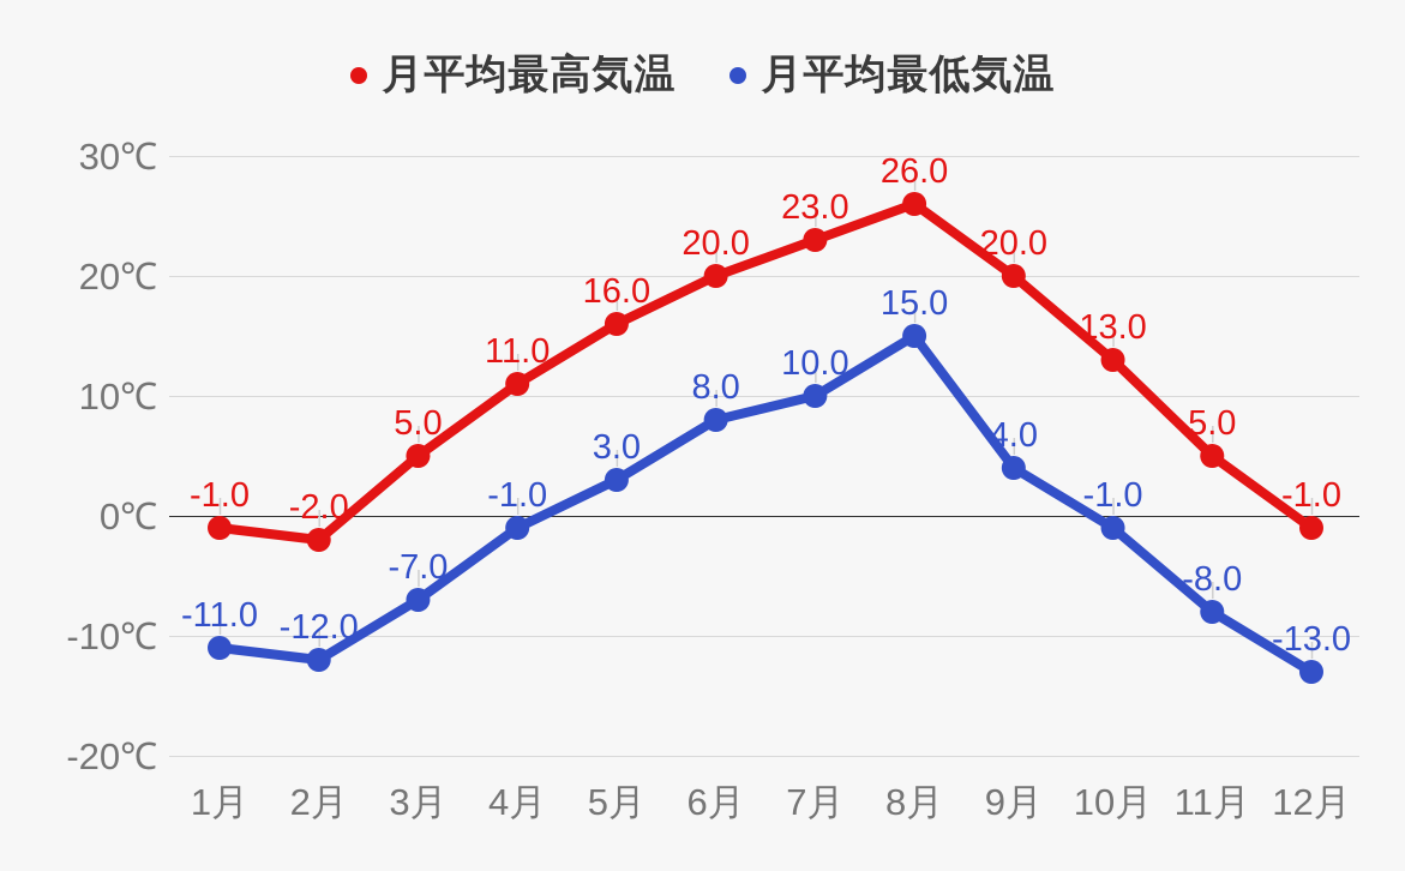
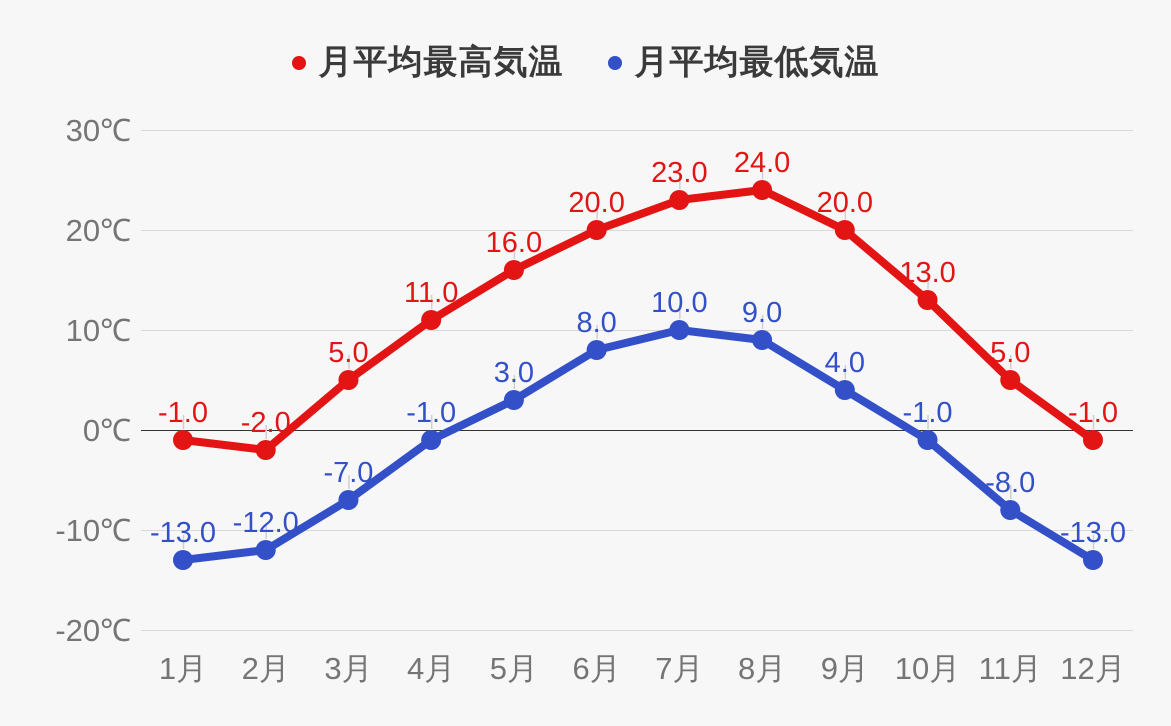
月平均最低気温/1月: -11.0 -> -13.0
月平均最高気温/8月: 26.0 -> 24.0
月平均最低気温/8月: 15.0 -> 9.0
